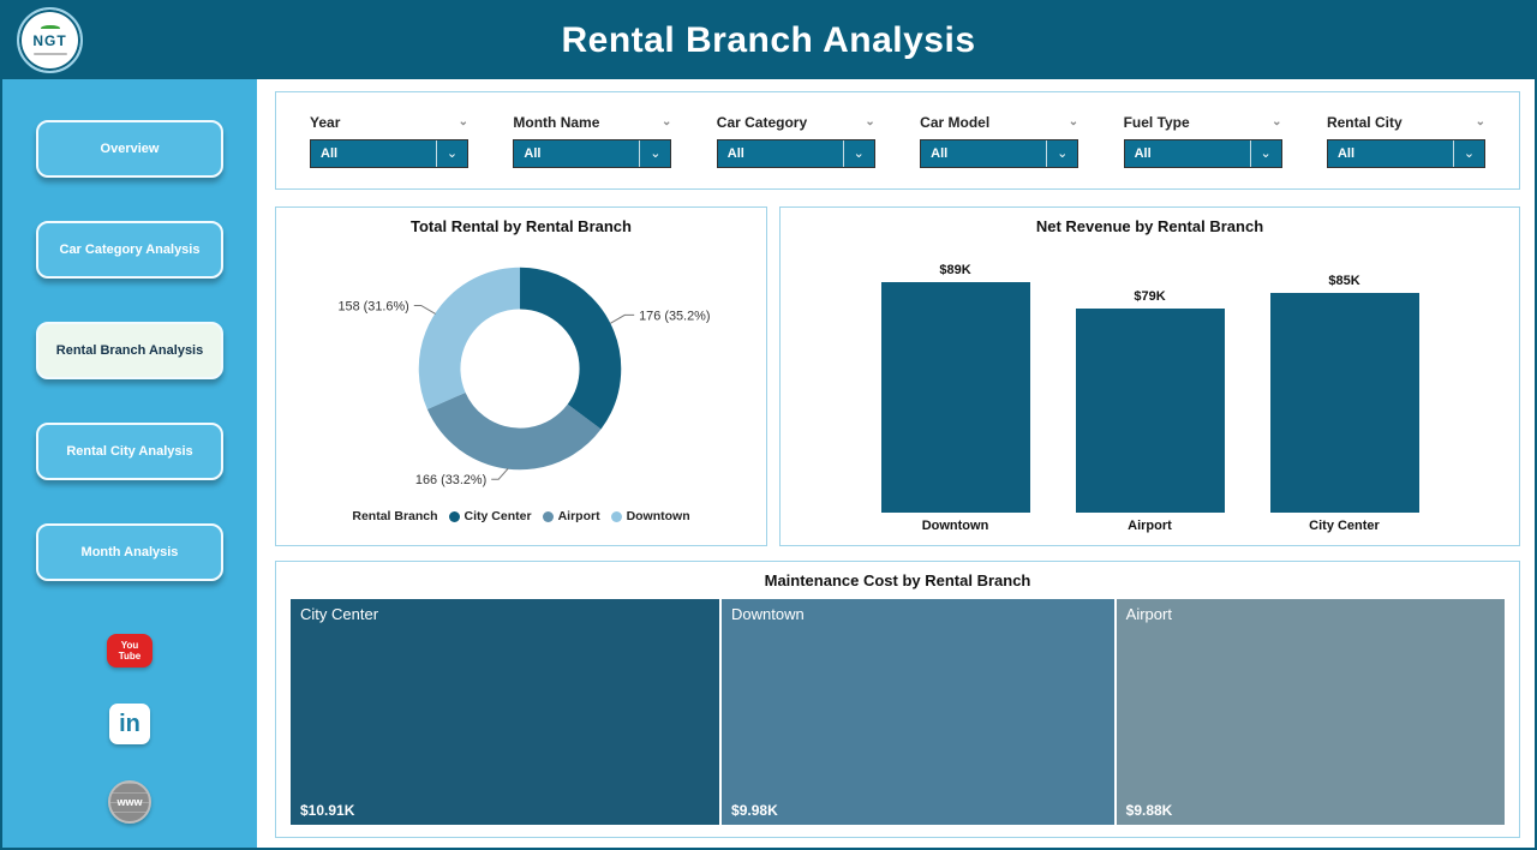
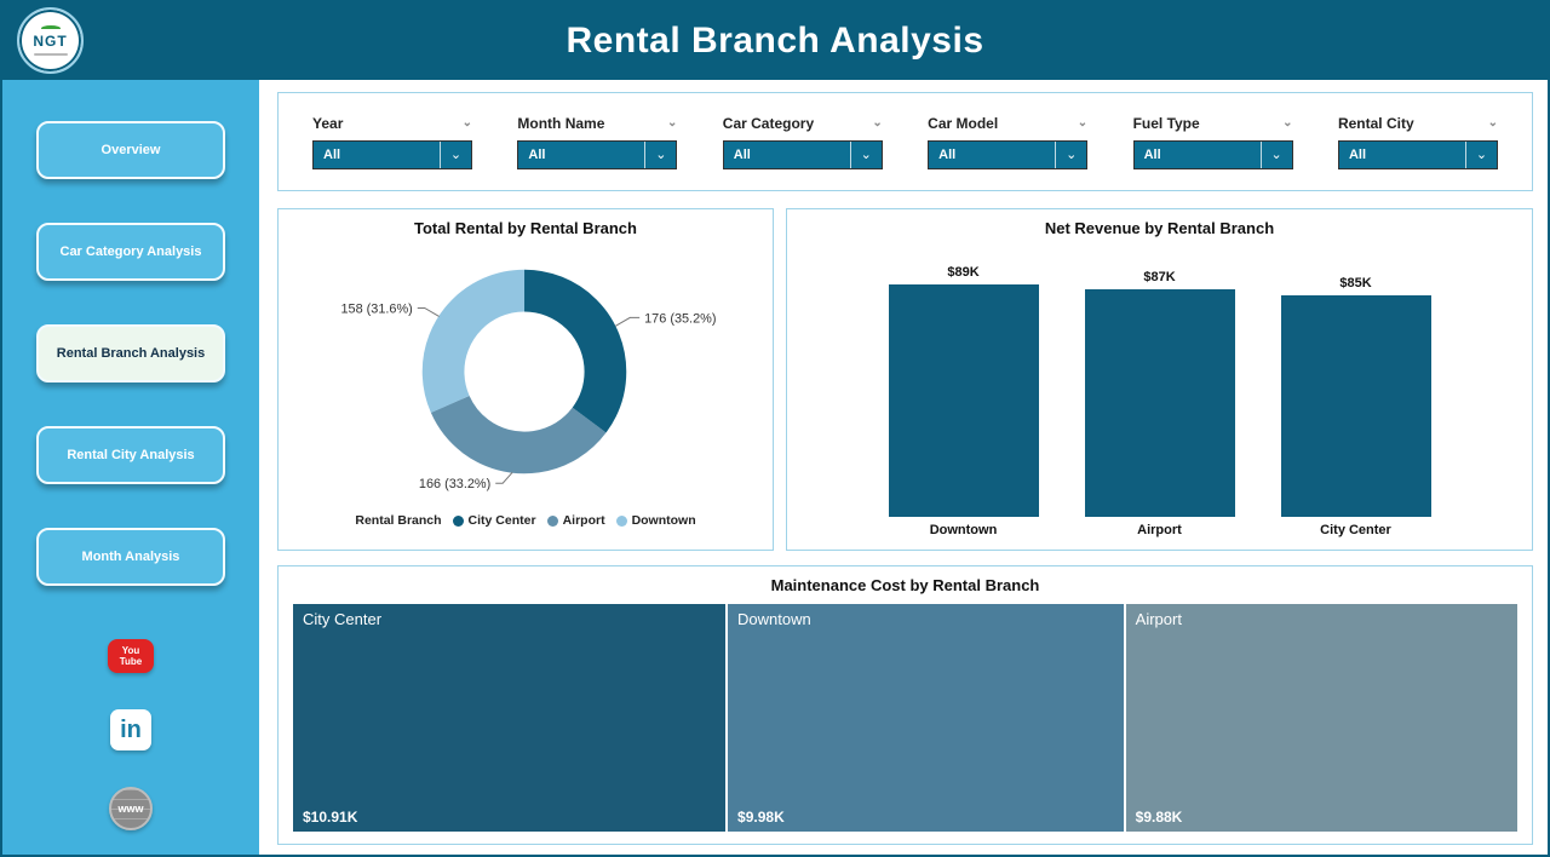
Net Revenue by Rental Branch/Airport: $79K -> $87K
